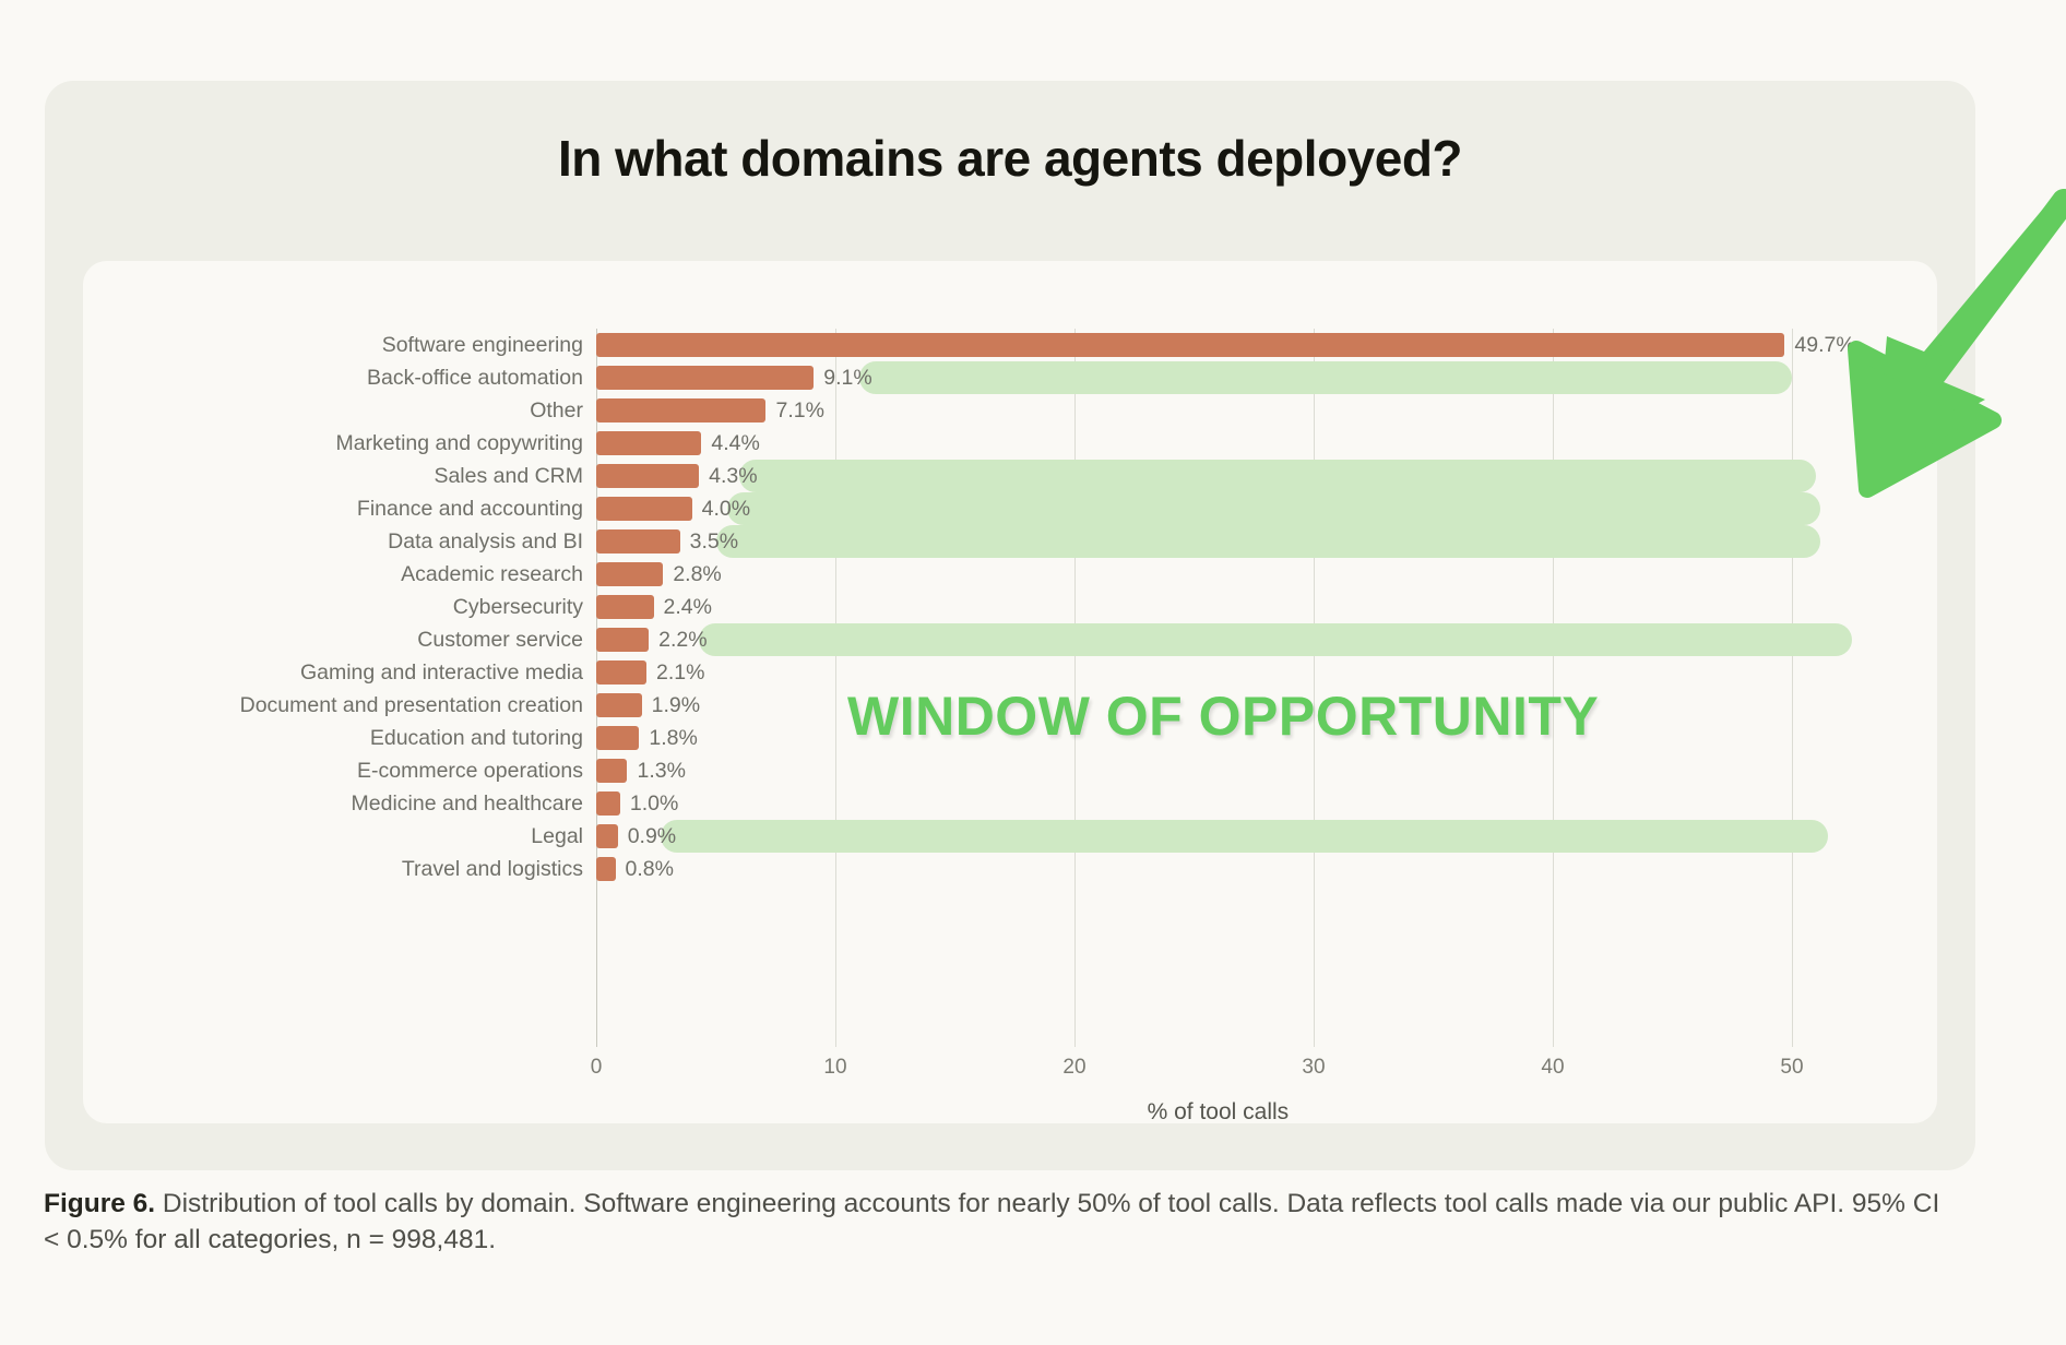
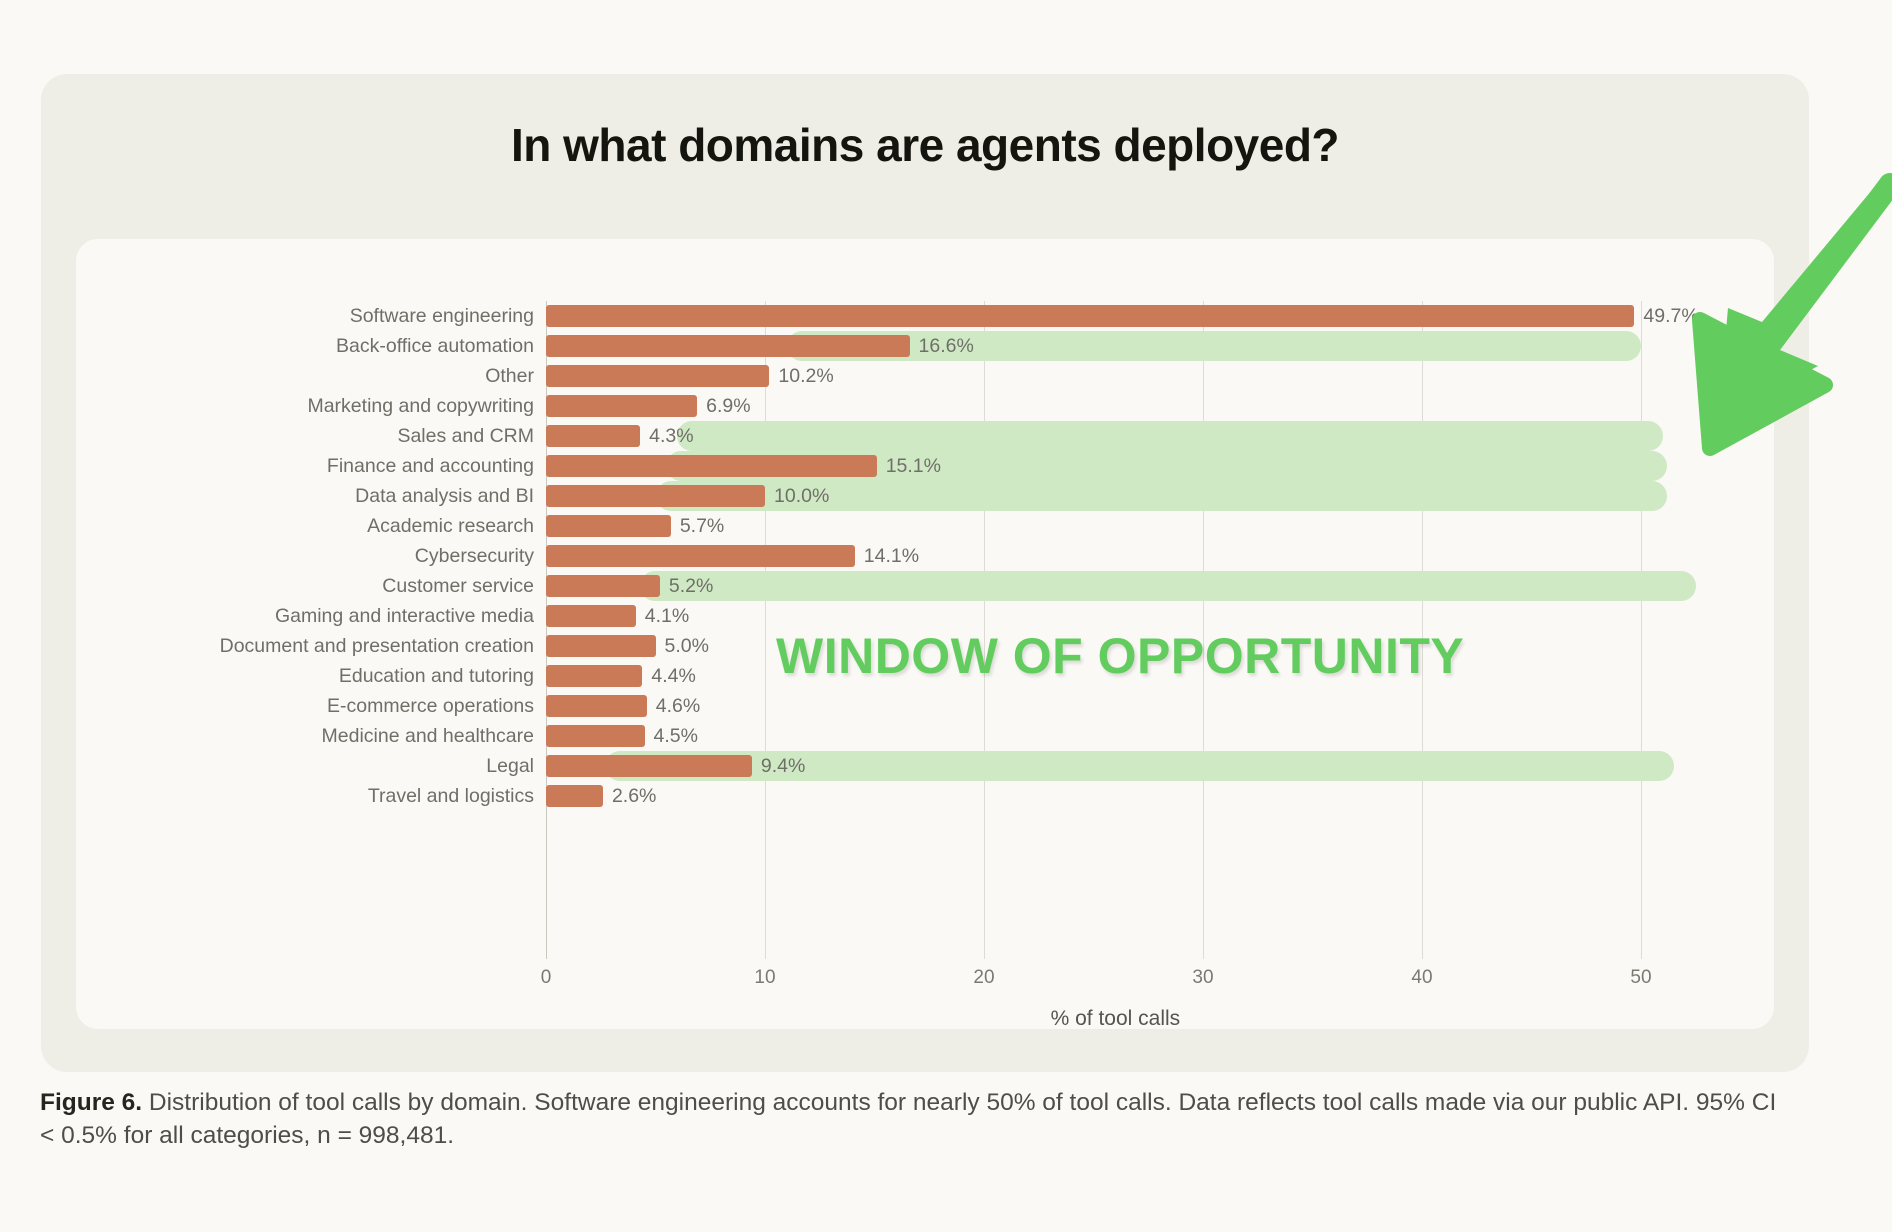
Back-office automation: 9.1% -> 16.6%
Other: 7.1% -> 10.2%
Marketing and copywriting: 4.4% -> 6.9%
Finance and accounting: 4.0% -> 15.1%
Data analysis and BI: 3.5% -> 10.0%
Academic research: 2.8% -> 5.7%
Cybersecurity: 2.4% -> 14.1%
Customer service: 2.2% -> 5.2%
Gaming and interactive media: 2.1% -> 4.1%
Document and presentation creation: 1.9% -> 5.0%
Education and tutoring: 1.8% -> 4.4%
E-commerce operations: 1.3% -> 4.6%
Medicine and healthcare: 1.0% -> 4.5%
Legal: 0.9% -> 9.4%
Travel and logistics: 0.8% -> 2.6%
